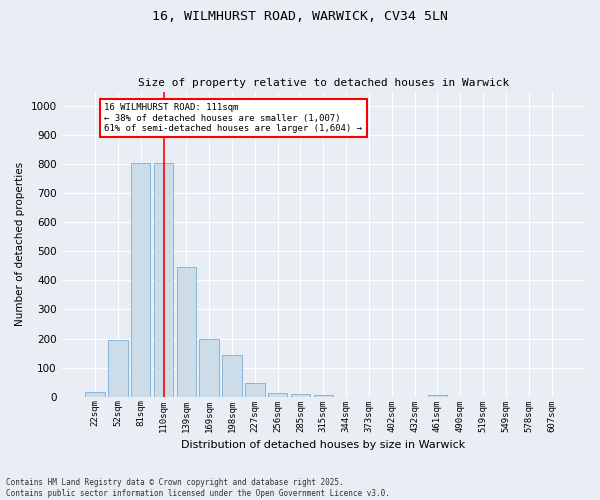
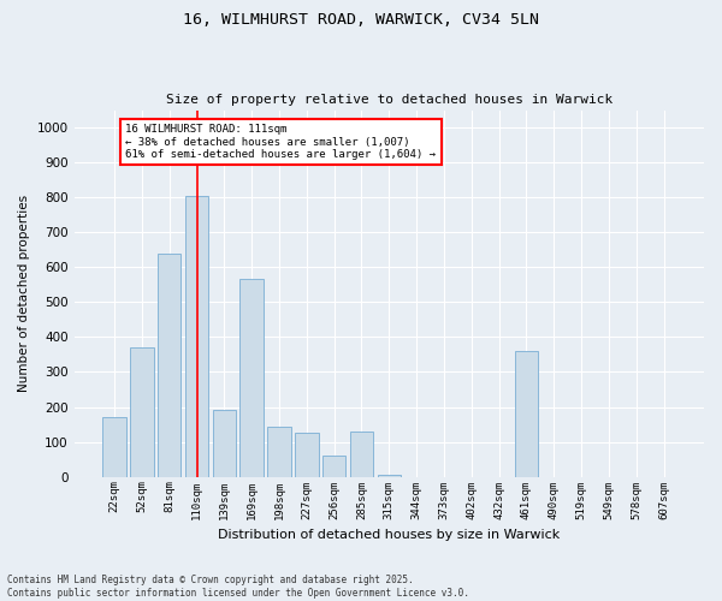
22sqm: 17 -> 170
52sqm: 195 -> 370
81sqm: 805 -> 640
139sqm: 445 -> 190
169sqm: 198 -> 565
227sqm: 48 -> 125
256sqm: 13 -> 60
285sqm: 10 -> 130
461sqm: 7 -> 360
